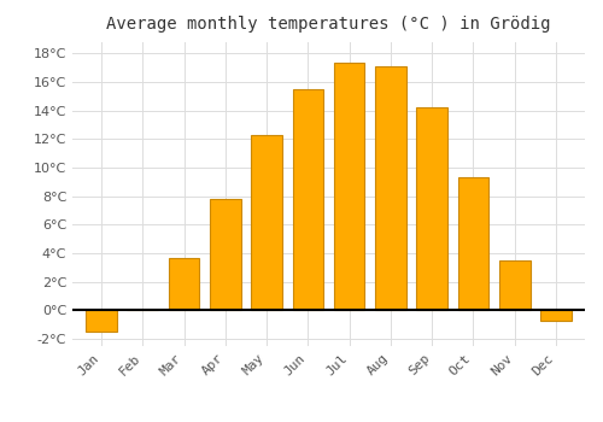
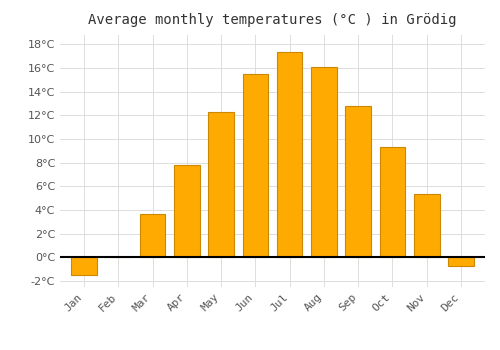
Aug: 17.1°C -> 16.1°C
Sep: 14.2°C -> 12.8°C
Nov: 3.5°C -> 5.4°C
